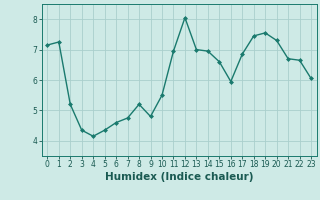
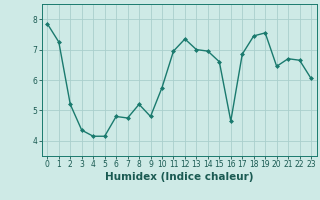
0: 7.15 -> 7.85
5: 4.35 -> 4.15
6: 4.60 -> 4.80
10: 5.50 -> 5.75
12: 8.05 -> 7.35
16: 5.95 -> 4.65
20: 7.30 -> 6.45
